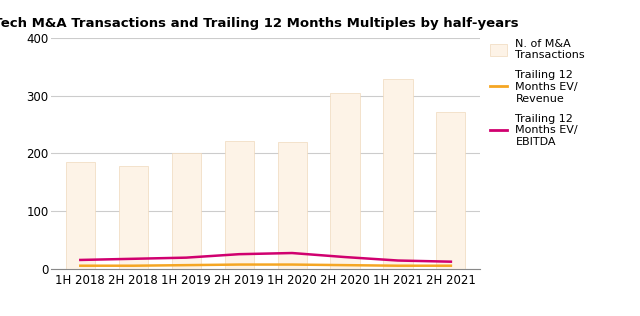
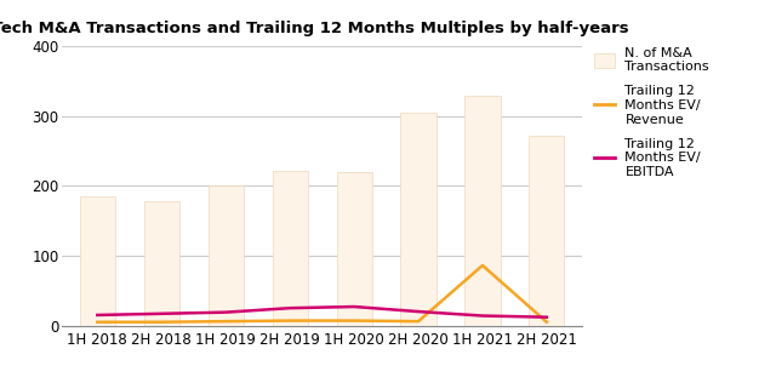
Trailing 12 Months EV/ Revenue/1H 2021: 5 -> 86
